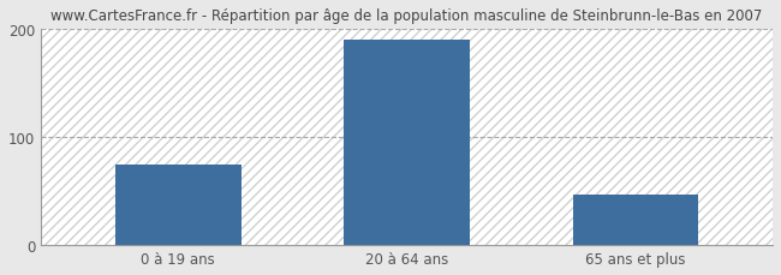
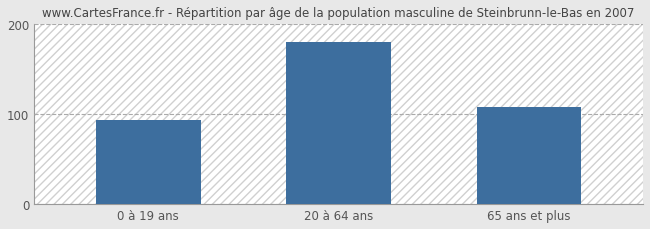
0 à 19 ans: 75 -> 94
20 à 64 ans: 190 -> 180
65 ans et plus: 47 -> 108
